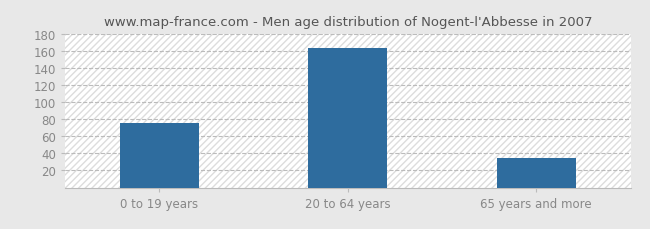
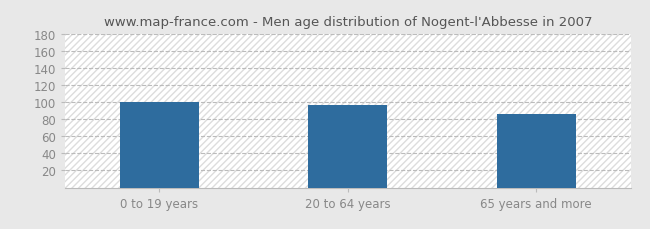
0 to 19 years: 76 -> 100
20 to 64 years: 163 -> 96
65 years and more: 34 -> 86
